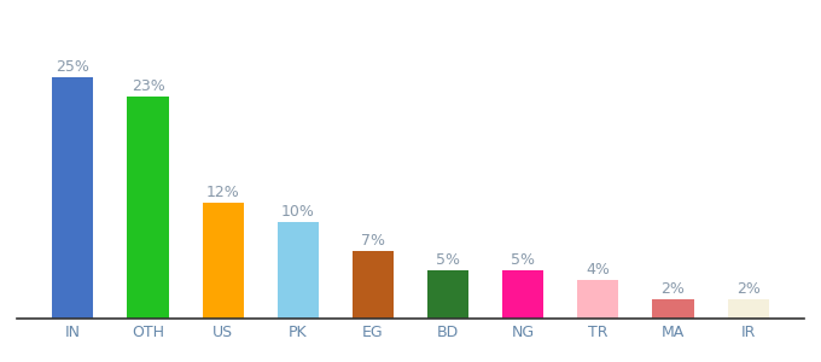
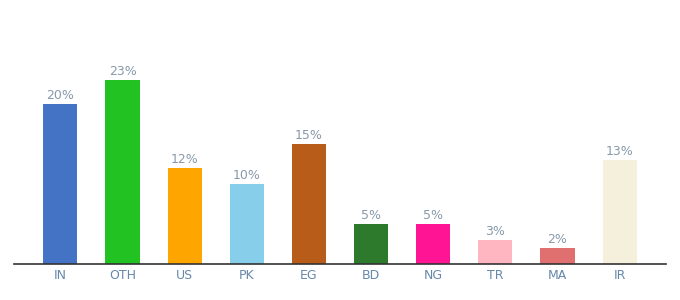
IN: 25% -> 20%
EG: 7% -> 15%
TR: 4% -> 3%
IR: 2% -> 13%
